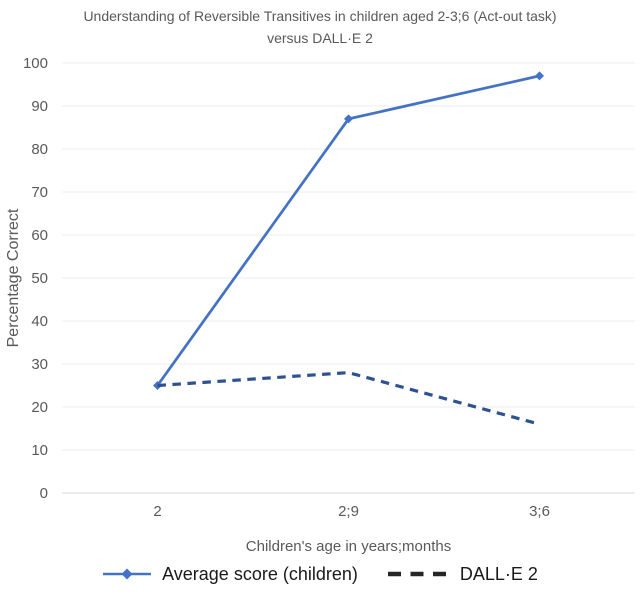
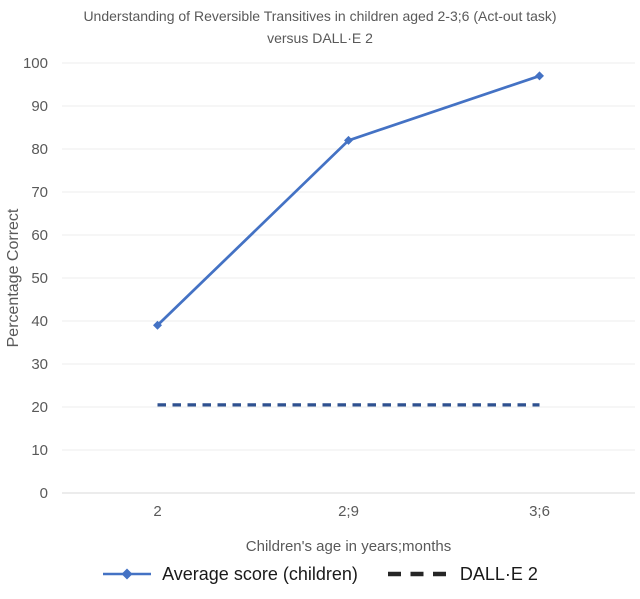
Average score (children)/2: 25 -> 39
DALL·E 2/2: 25 -> 20
Average score (children)/2;9: 87 -> 82
DALL·E 2/2;9: 28 -> 20
DALL·E 2/3;6: 16 -> 20
